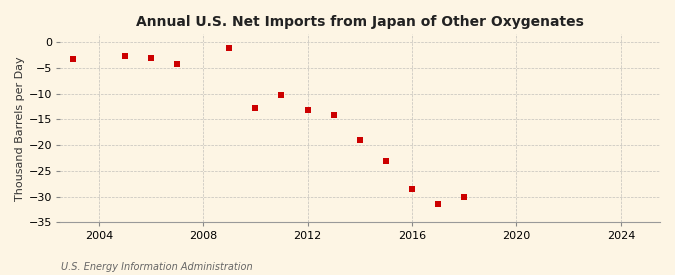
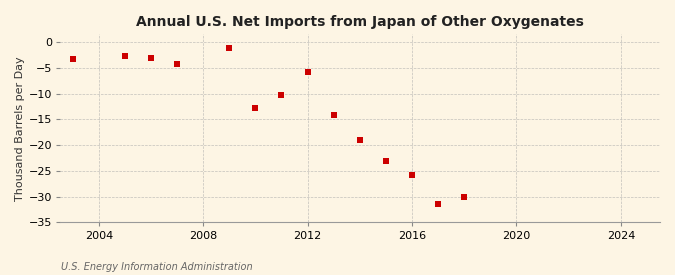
2012: -13.2 -> -5.8
2016: -28.5 -> -25.8
